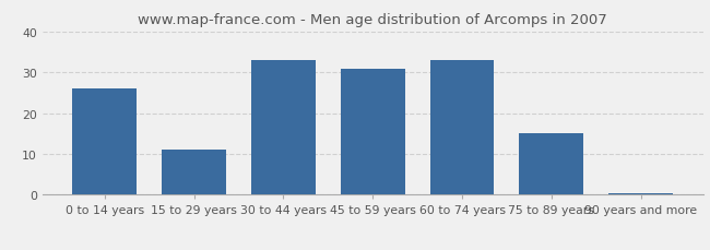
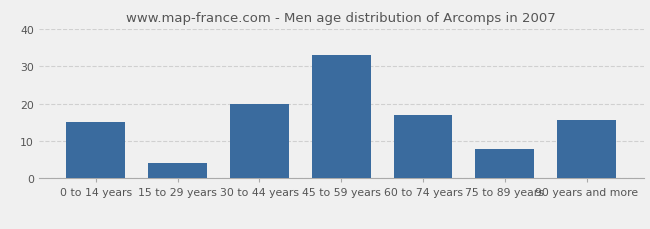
0 to 14 years: 26.0 -> 15.0
15 to 29 years: 11.0 -> 4.0
30 to 44 years: 33.0 -> 20.0
45 to 59 years: 31.0 -> 33.0
60 to 74 years: 33.0 -> 17.0
75 to 89 years: 15.0 -> 8.0
90 years and more: 0.5 -> 15.5
